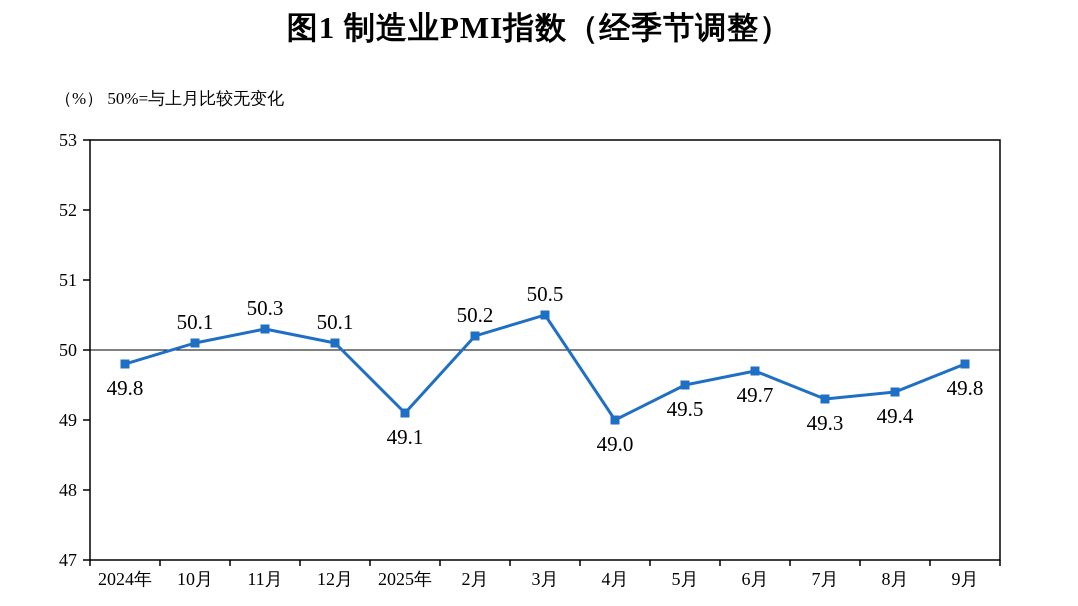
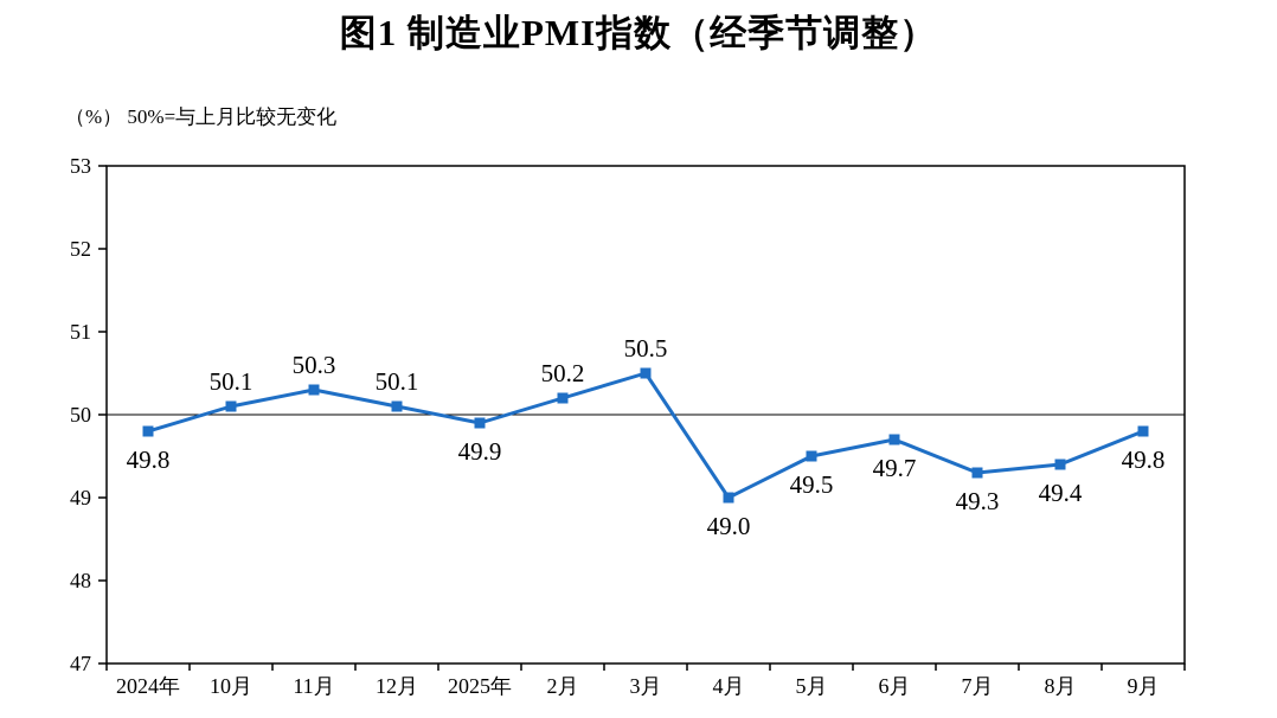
2025年: 49.1 -> 49.9
